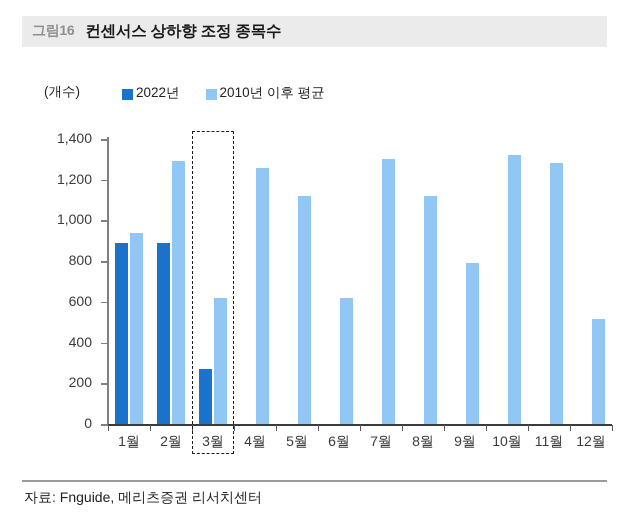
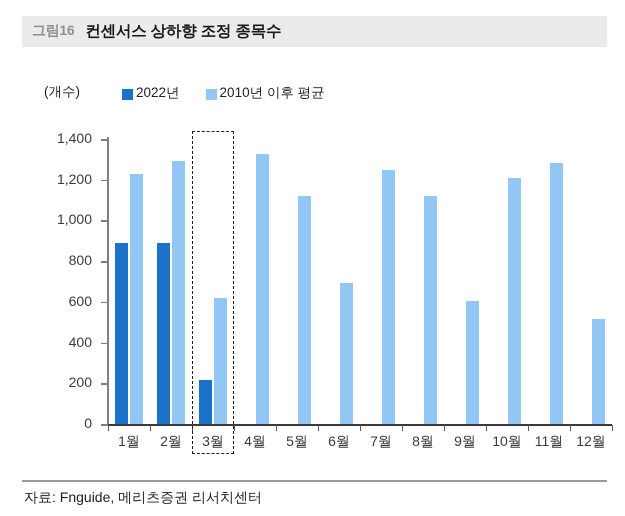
2010년 이후 평균/1월: 940 -> 1230
2022년/3월: 270 -> 220
2010년 이후 평균/4월: 1260 -> 1320
2010년 이후 평균/6월: 620 -> 700
2010년 이후 평균/7월: 1300 -> 1250
2010년 이후 평균/9월: 790 -> 600
2010년 이후 평균/10월: 1320 -> 1210
